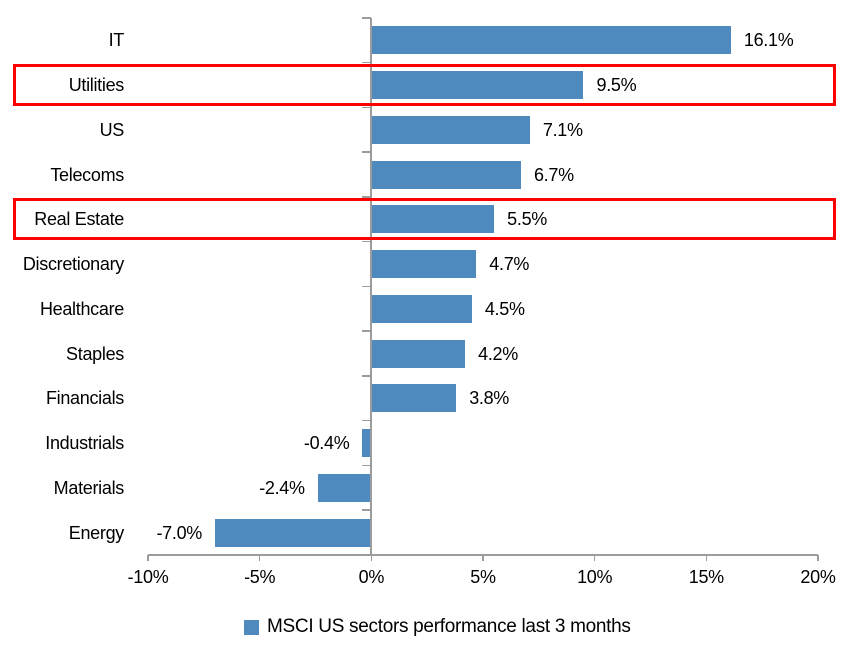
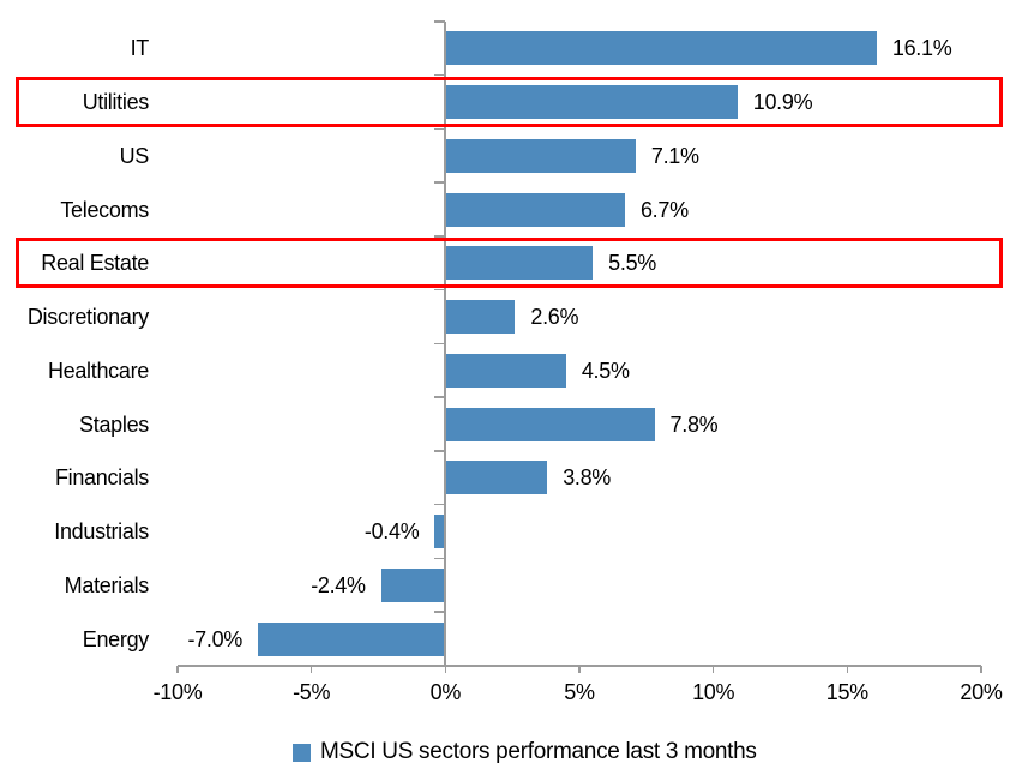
Utilities: 9.5% -> 10.9%
Discretionary: 4.7% -> 2.6%
Staples: 4.2% -> 7.8%
